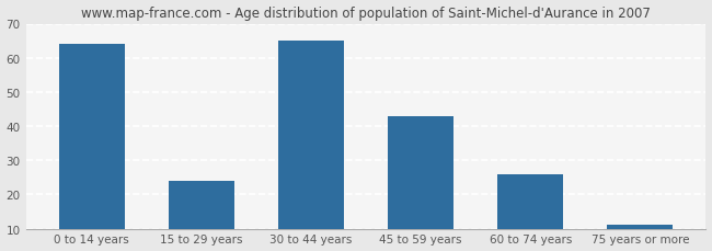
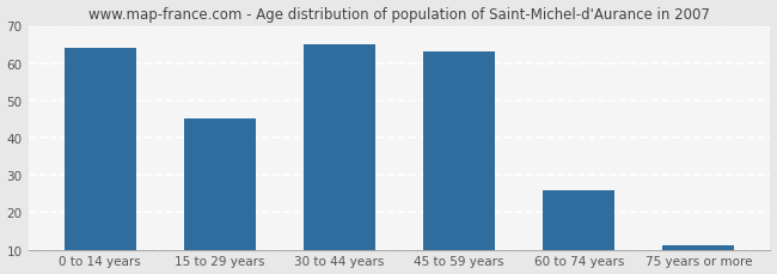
15 to 29 years: 24 -> 45
45 to 59 years: 43 -> 63
